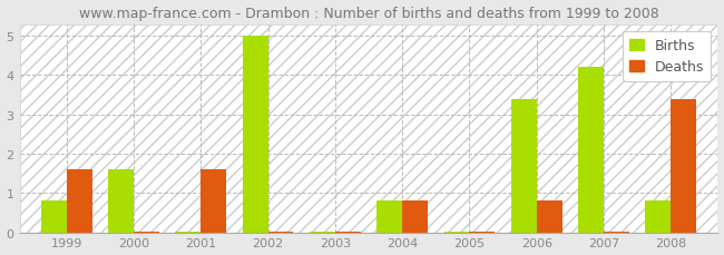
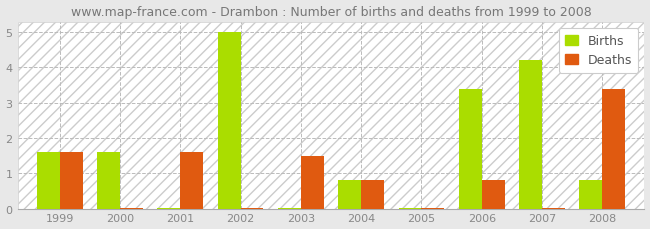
Births/1999: 0.80 -> 1.60
Deaths/2003: 0.03 -> 1.50
